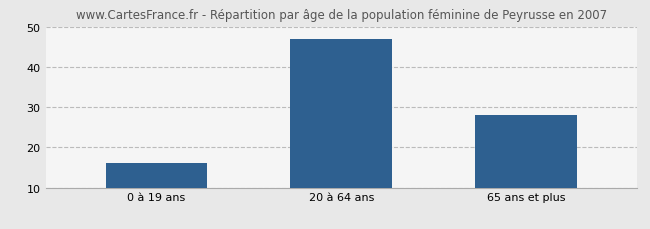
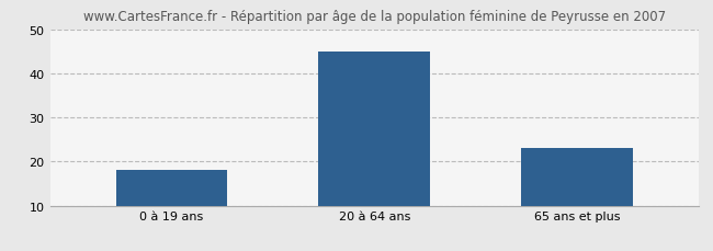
0 à 19 ans: 16 -> 18
20 à 64 ans: 47 -> 45
65 ans et plus: 28 -> 23
